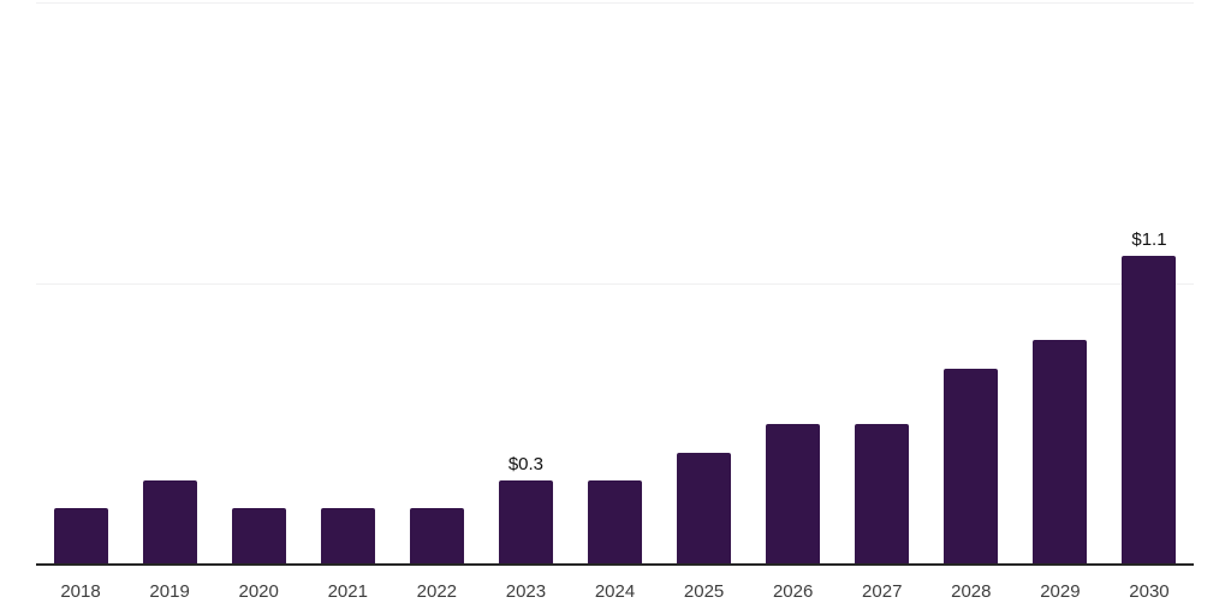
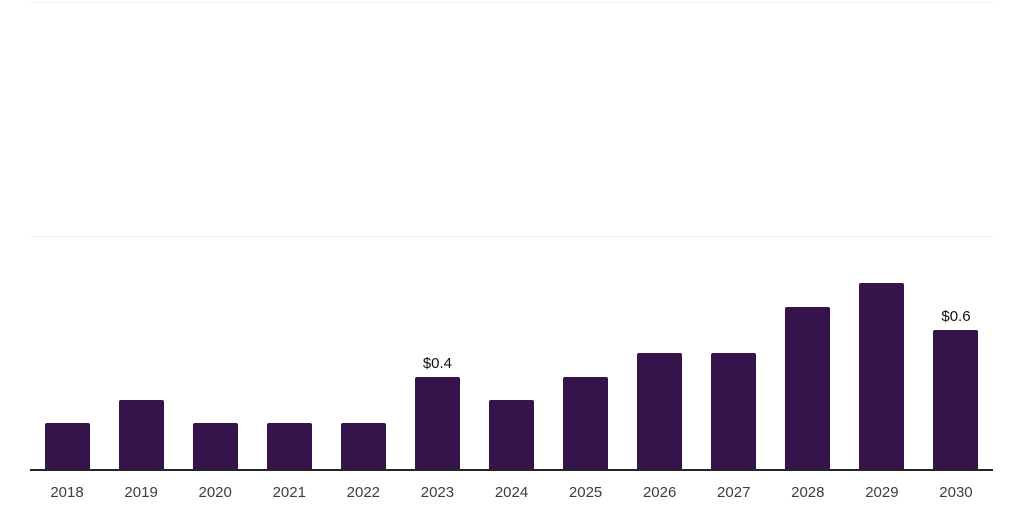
2023: $0.3 -> $0.4
2030: $1.1 -> $0.6
